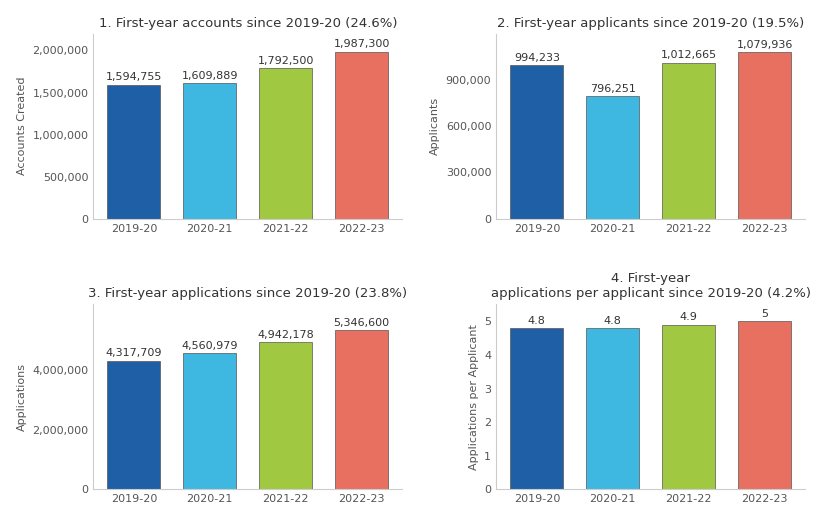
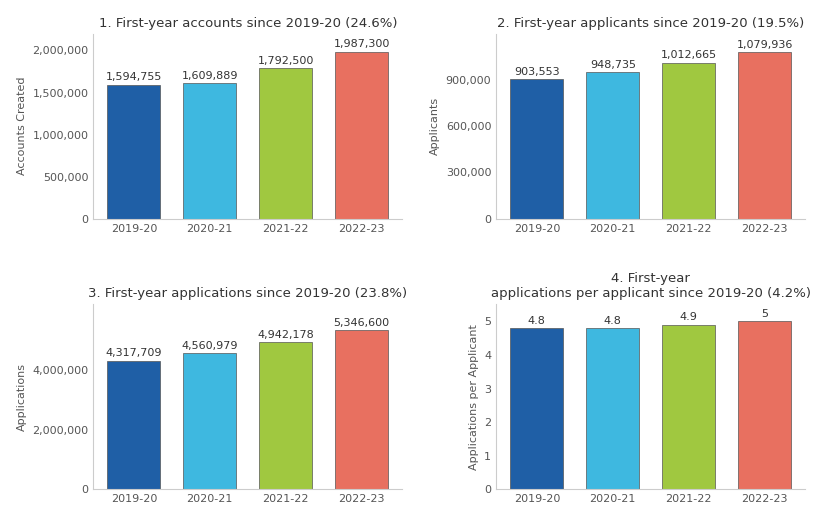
2. First-year applicants since 2019-20 (19.5%)/2019-20: 994,233 -> 903,553
2. First-year applicants since 2019-20 (19.5%)/2020-21: 796,251 -> 948,735
